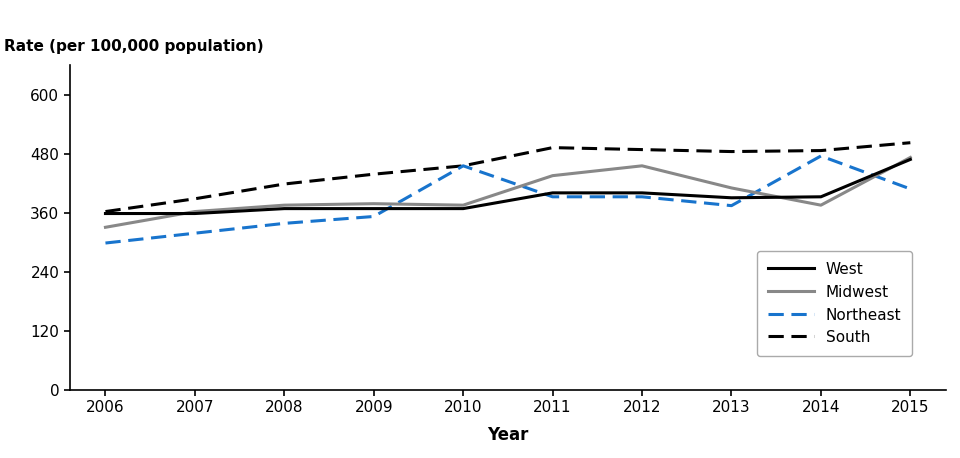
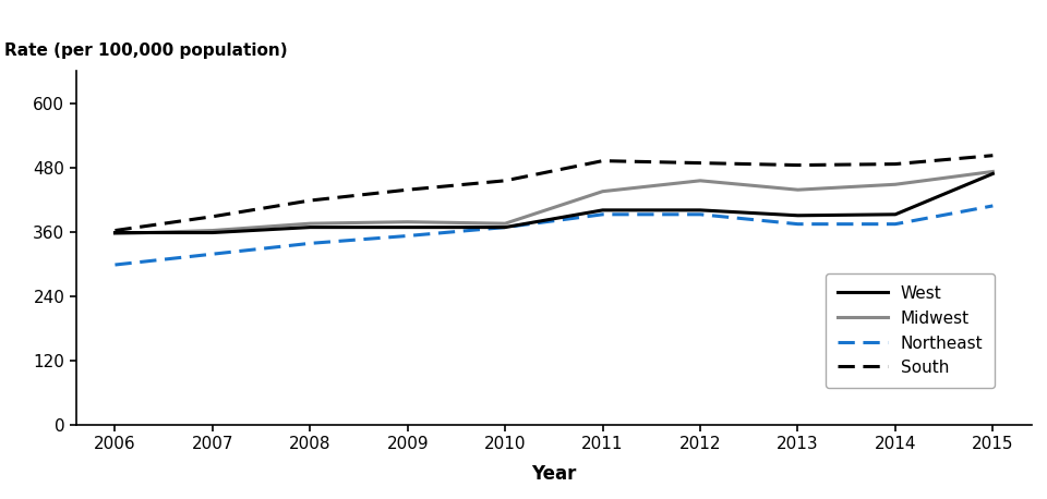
Midwest/2006: 330 -> 356
Northeast/2010: 455 -> 368
Midwest/2013: 410 -> 438
Midwest/2014: 375 -> 448
Northeast/2014: 475 -> 374
